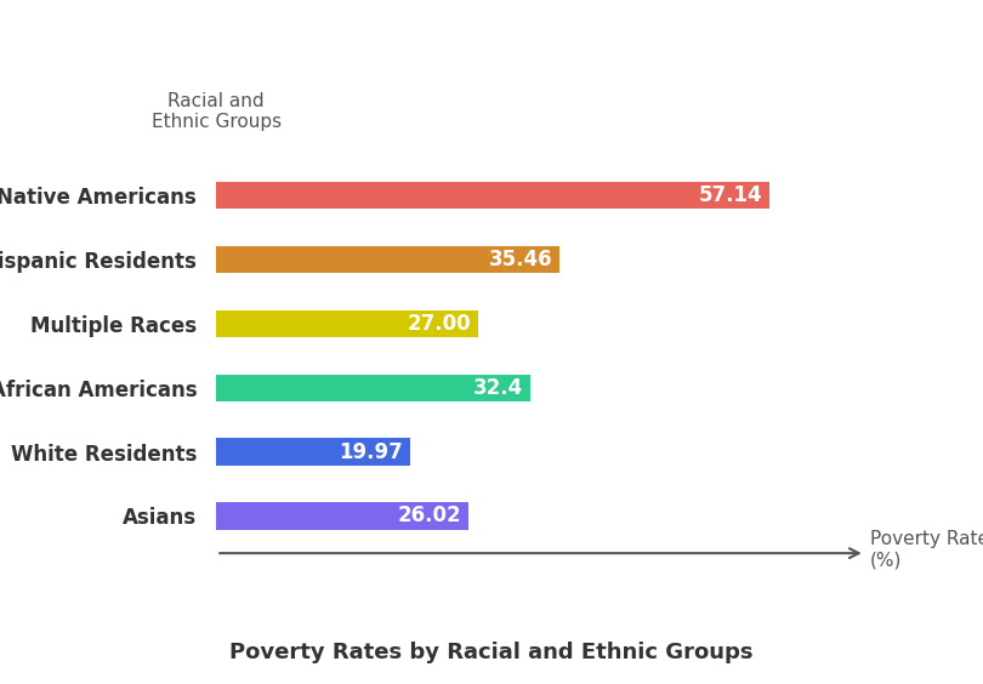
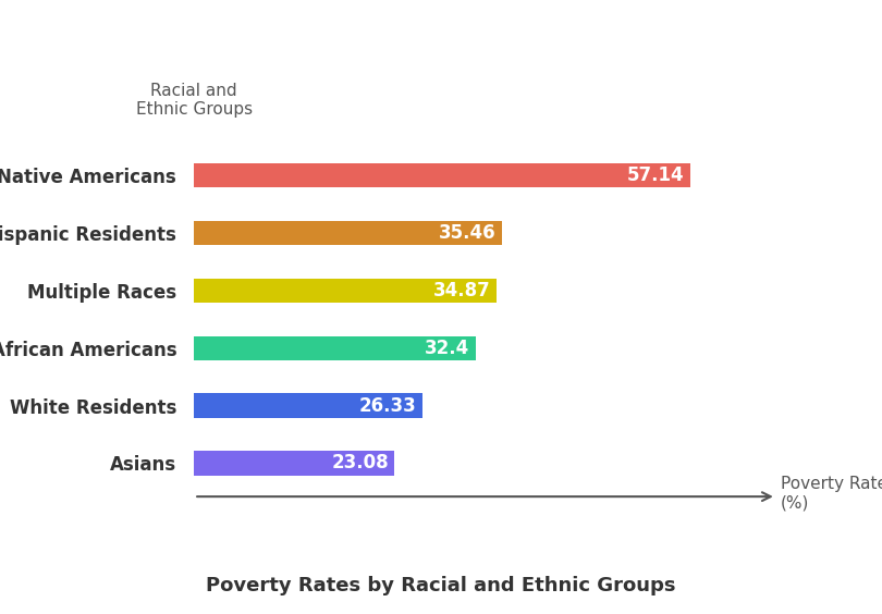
Multiple Races: 27.00 -> 34.87
White Residents: 19.97 -> 26.33
Asians: 26.02 -> 23.08
